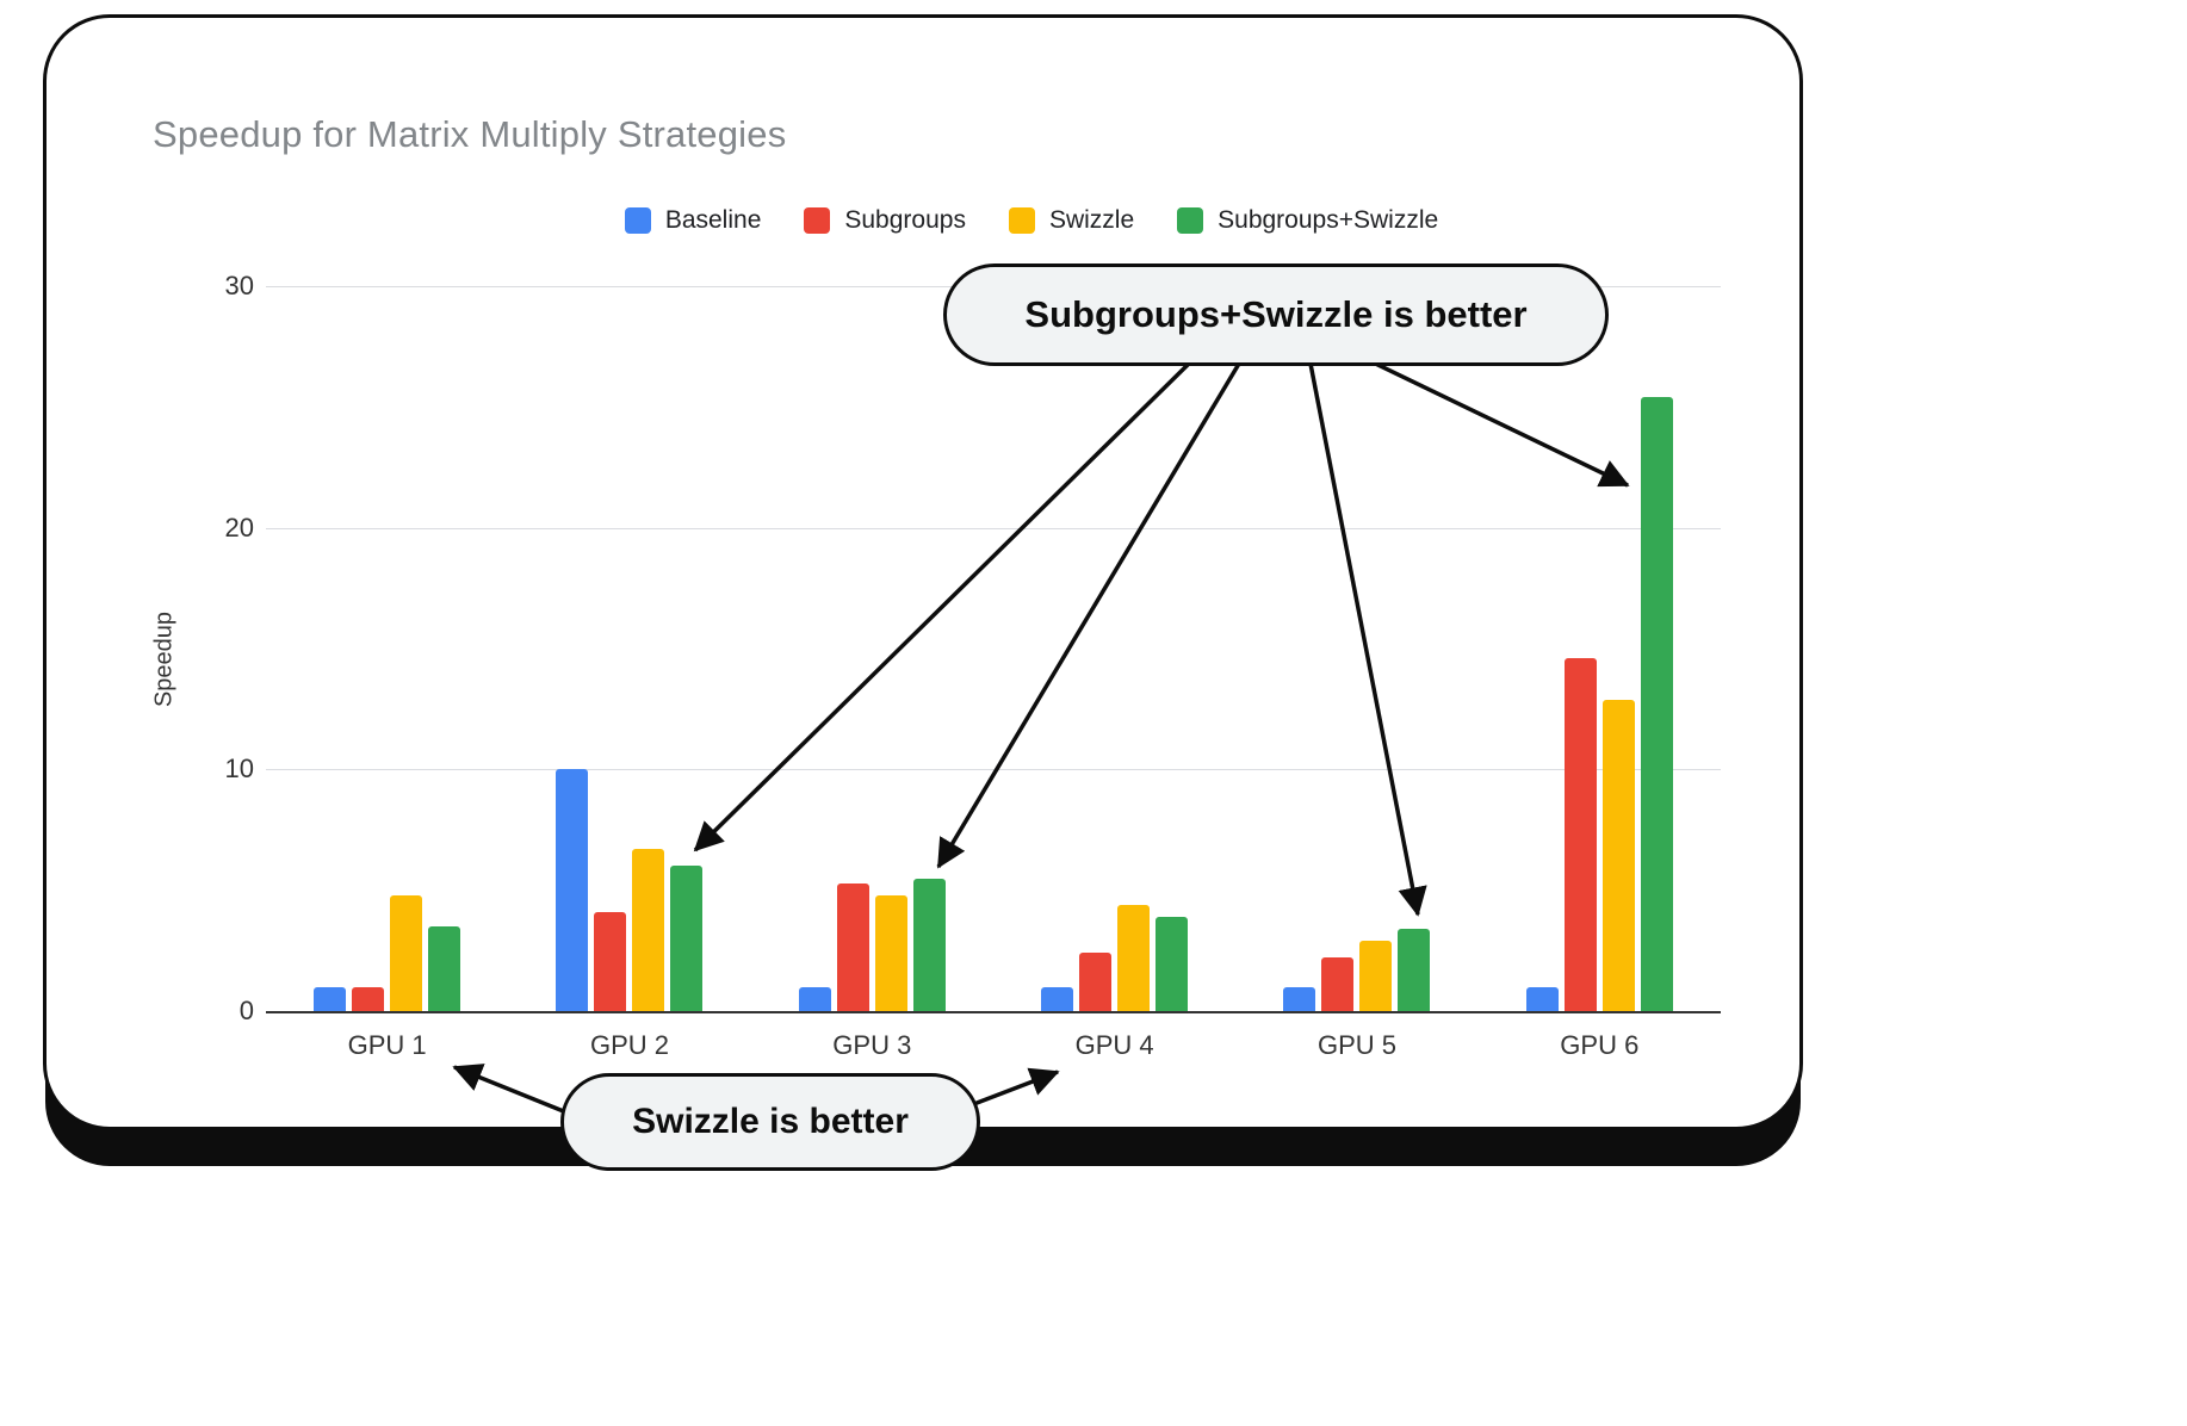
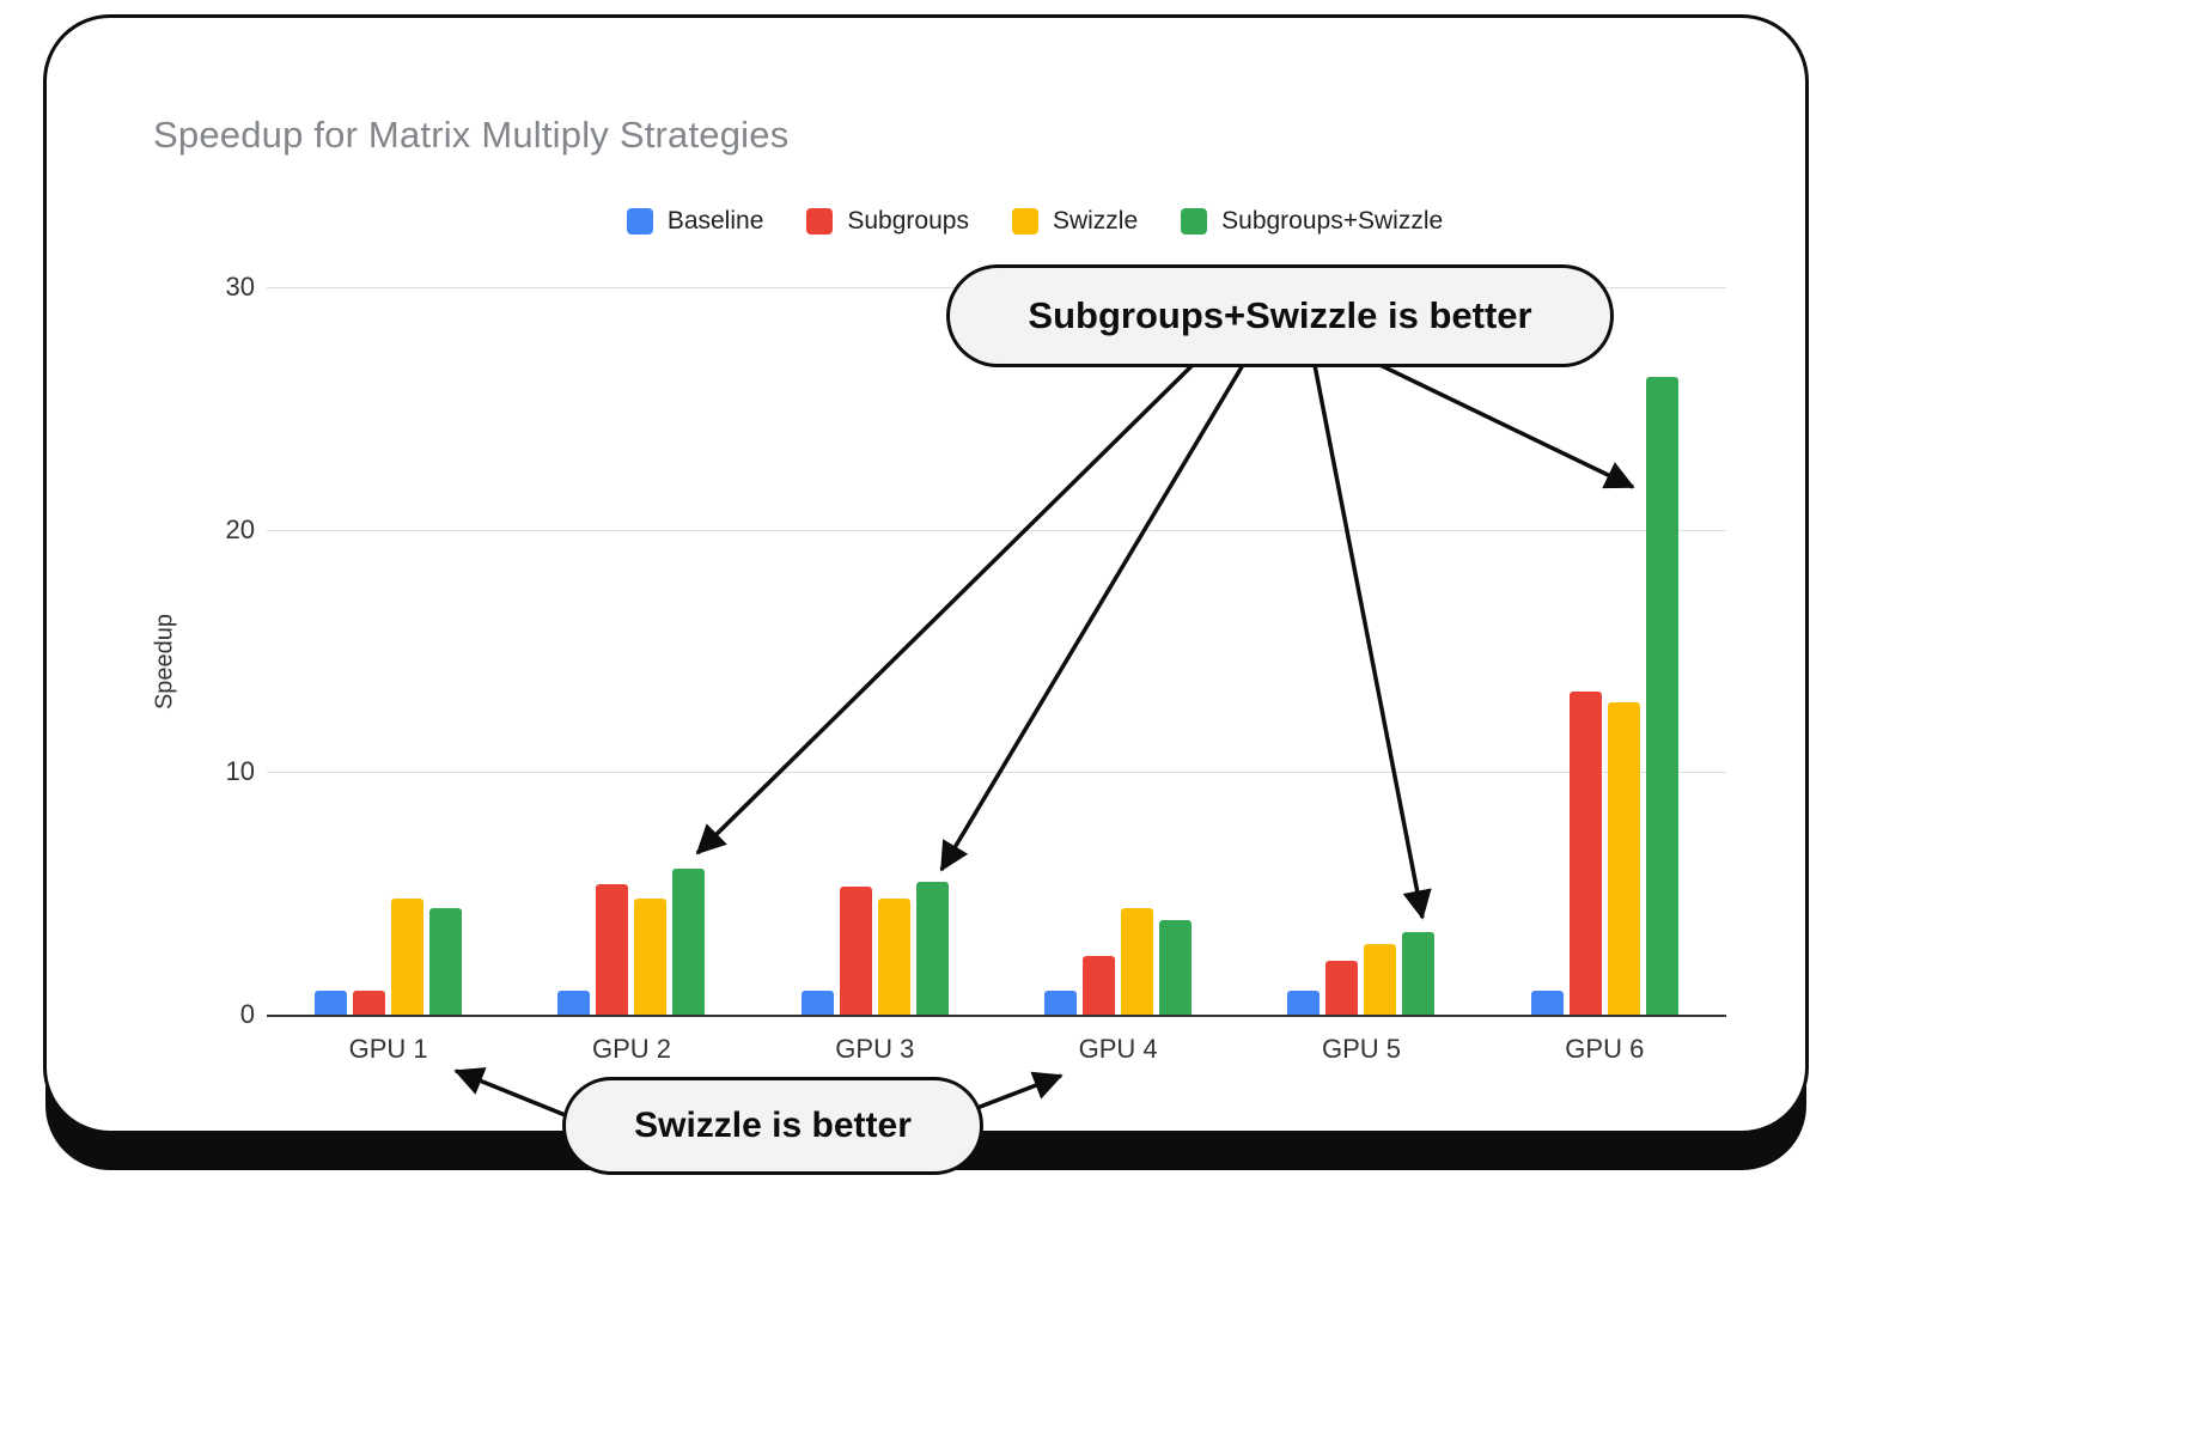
Subgroups+Swizzle/GPU 1: 3.5 -> 4.4
Baseline/GPU 2: 10 -> 1
Subgroups/GPU 2: 4.1 -> 5.4
Swizzle/GPU 2: 6.7 -> 4.8
Subgroups/GPU 6: 14.6 -> 13.3
Subgroups+Swizzle/GPU 6: 25.4 -> 26.3
